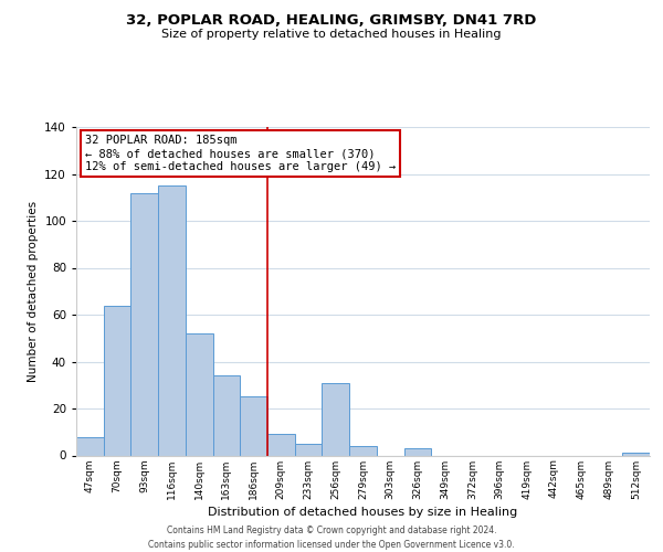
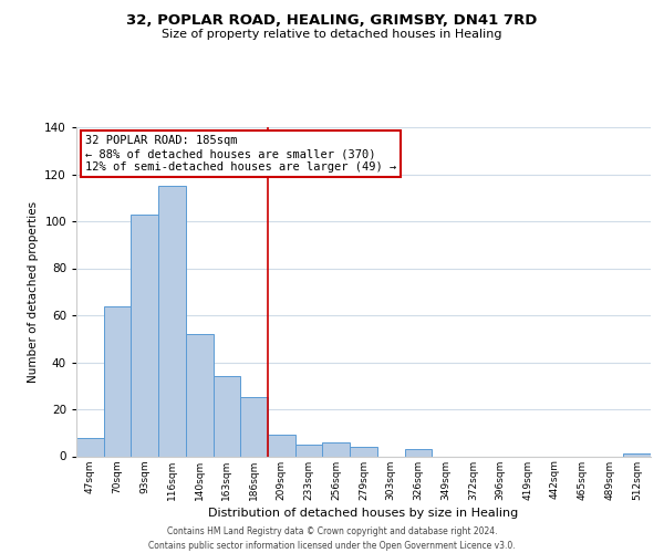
93sqm: 112 -> 103
256sqm: 31 -> 6
